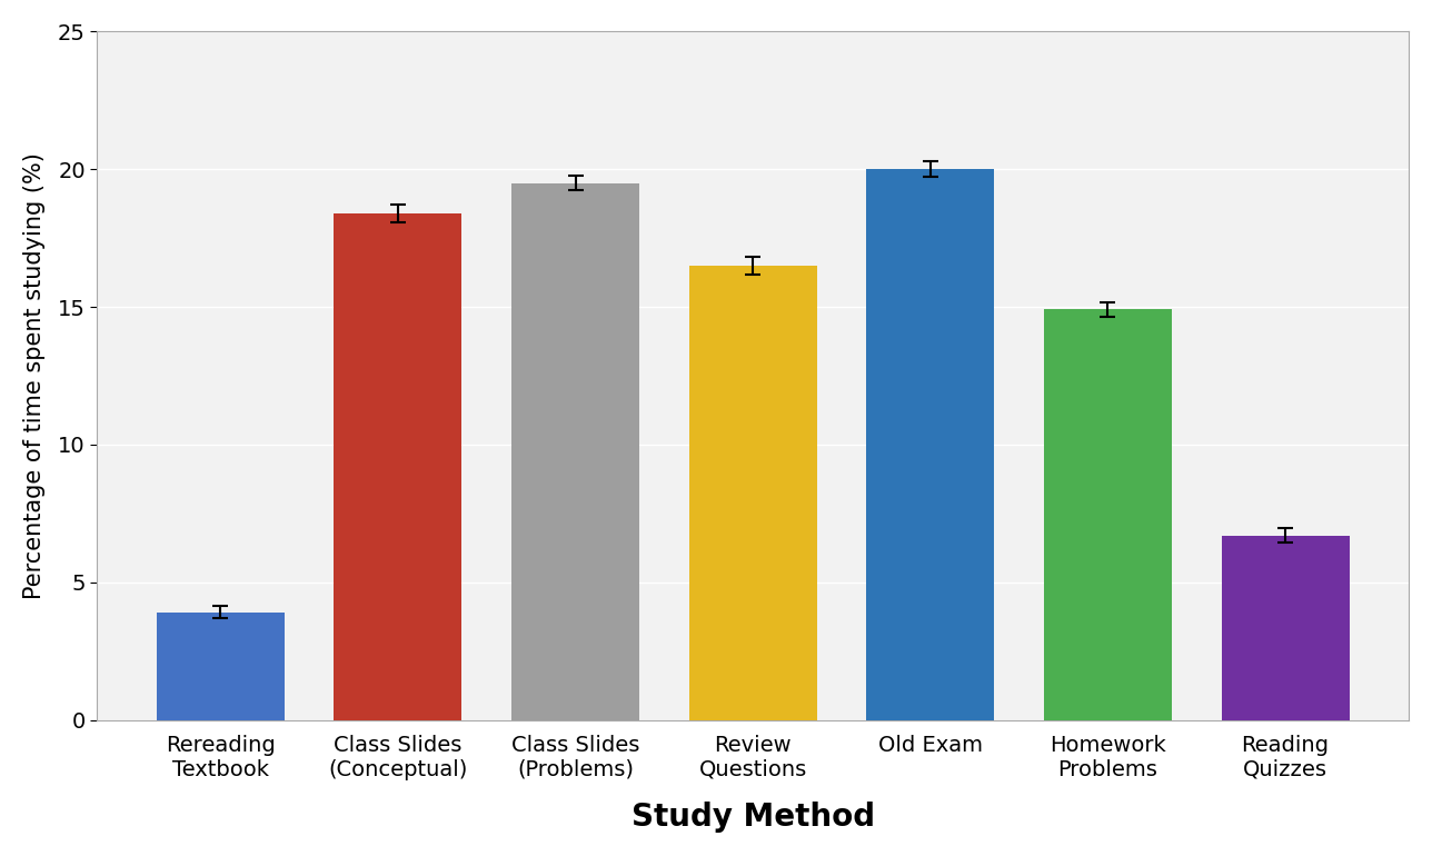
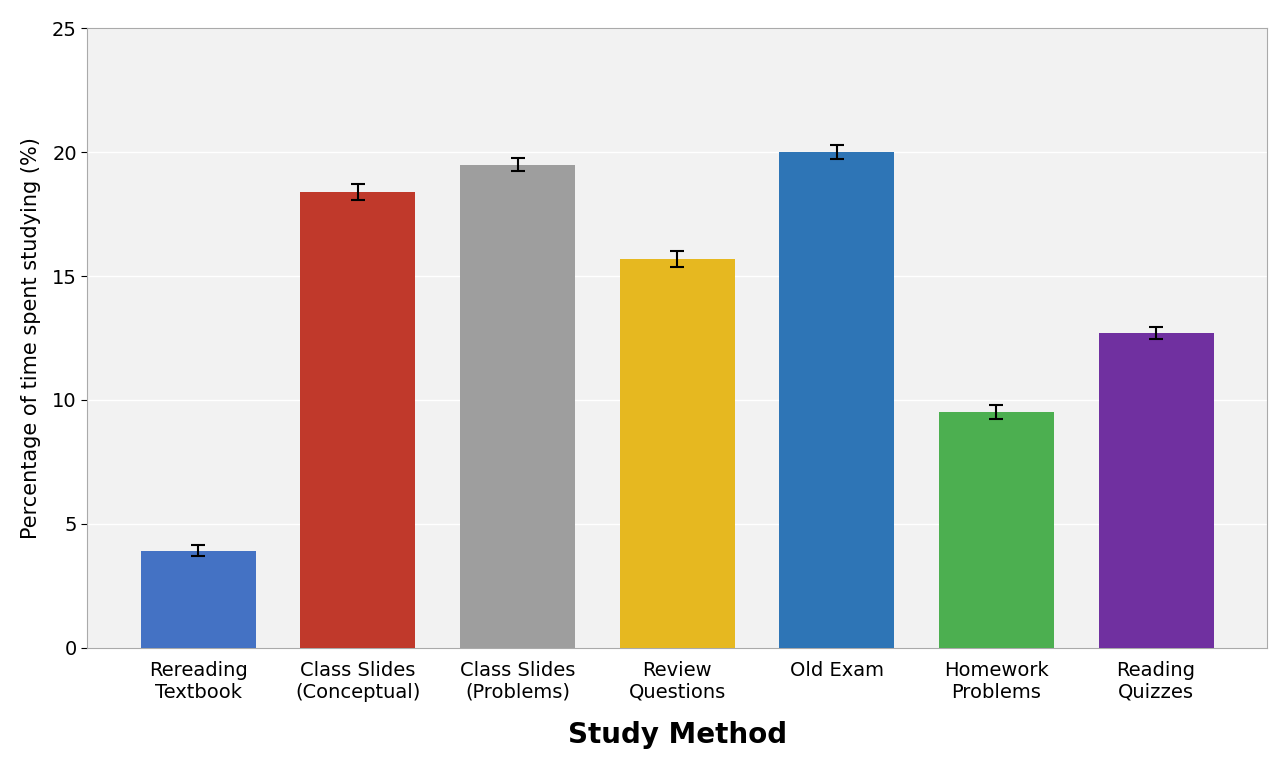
Review Questions: 16.5 -> 15.7
Homework Problems: 14.9 -> 9.5
Reading Quizzes: 6.7 -> 12.7
